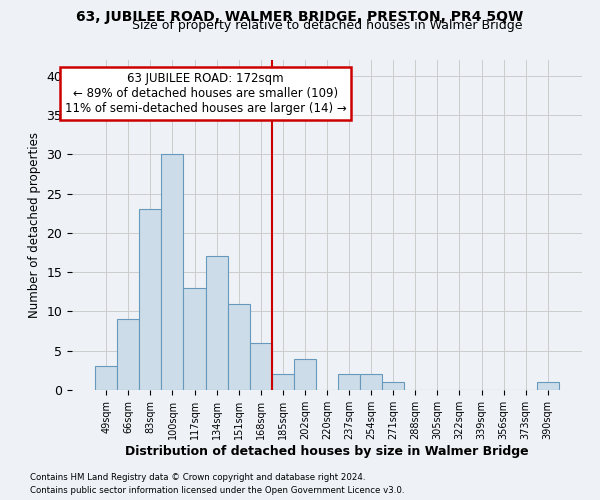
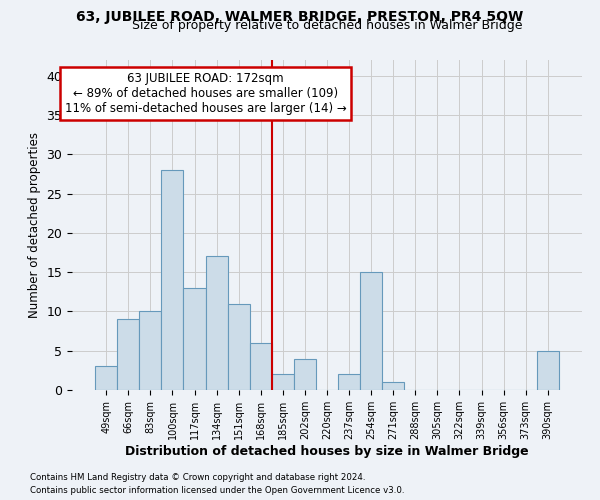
83sqm: 23 -> 10
100sqm: 30 -> 28
254sqm: 2 -> 15
390sqm: 1 -> 5
